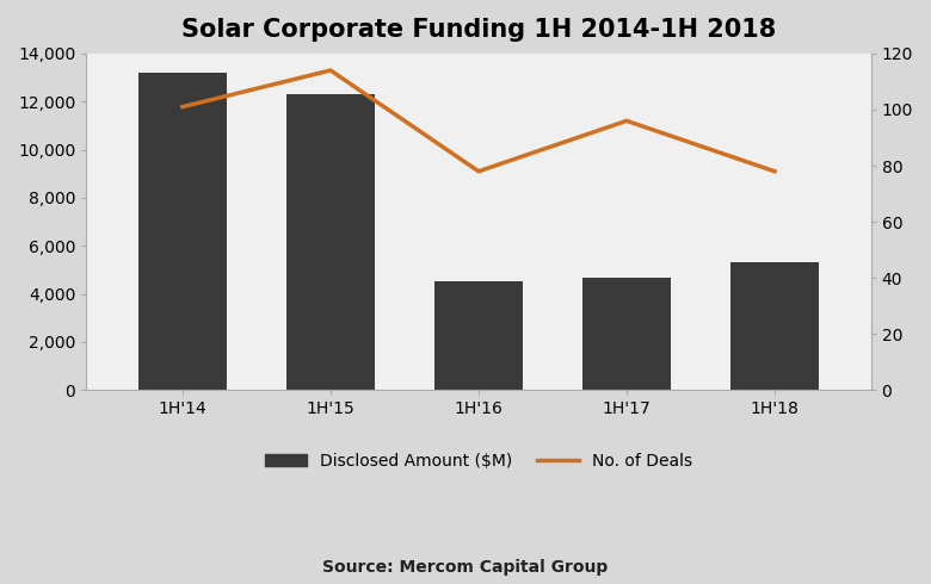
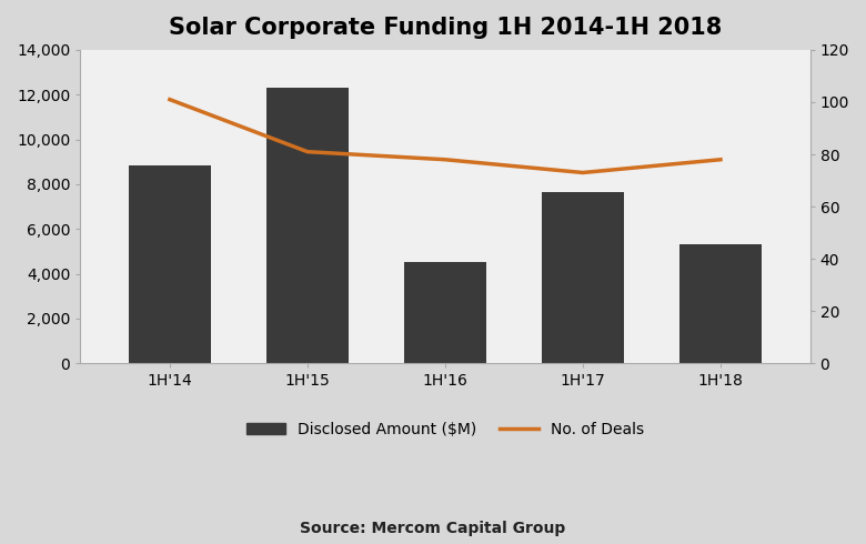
Disclosed Amount ($M)/1H'14: 13,200 -> 8,850
No. of Deals/1H'15: 114 -> 81
Disclosed Amount ($M)/1H'17: 4,650 -> 7,650
No. of Deals/1H'17: 96 -> 73
